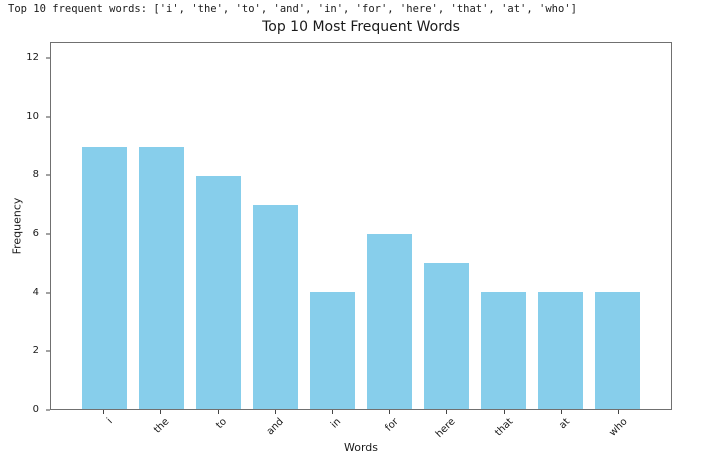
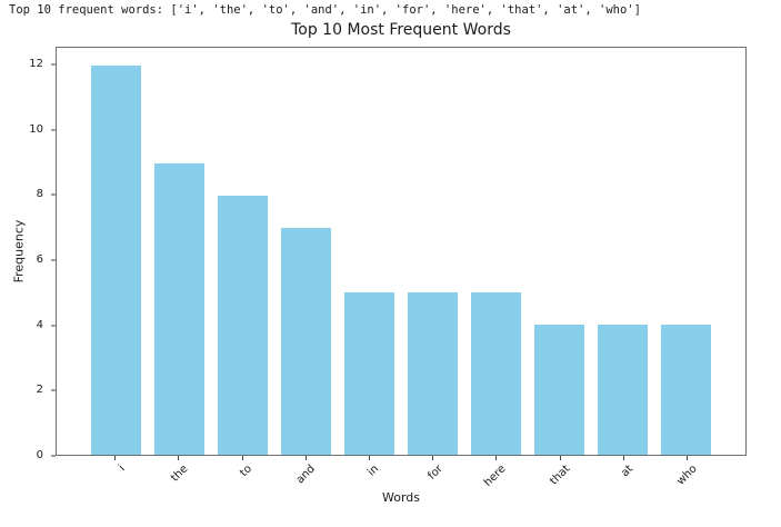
i: 9 -> 12
in: 4 -> 5
for: 6 -> 5
